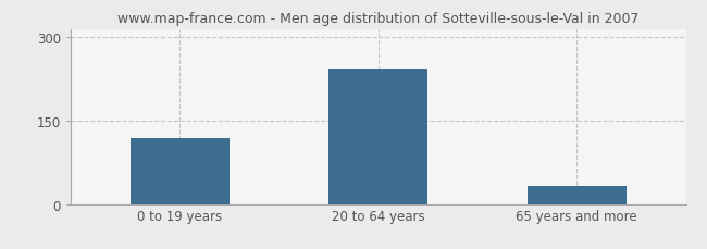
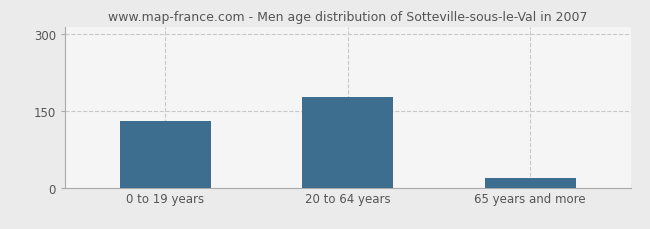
0 to 19 years: 118 -> 130
20 to 64 years: 244 -> 178
65 years and more: 32 -> 18
